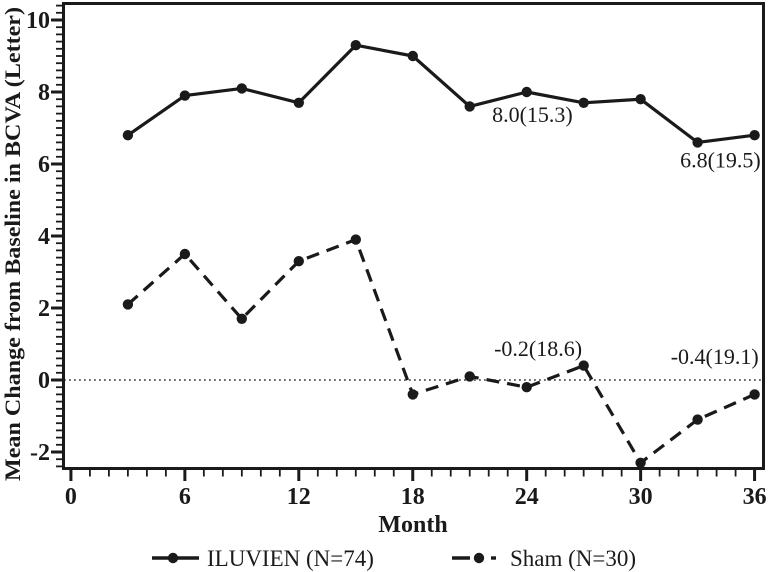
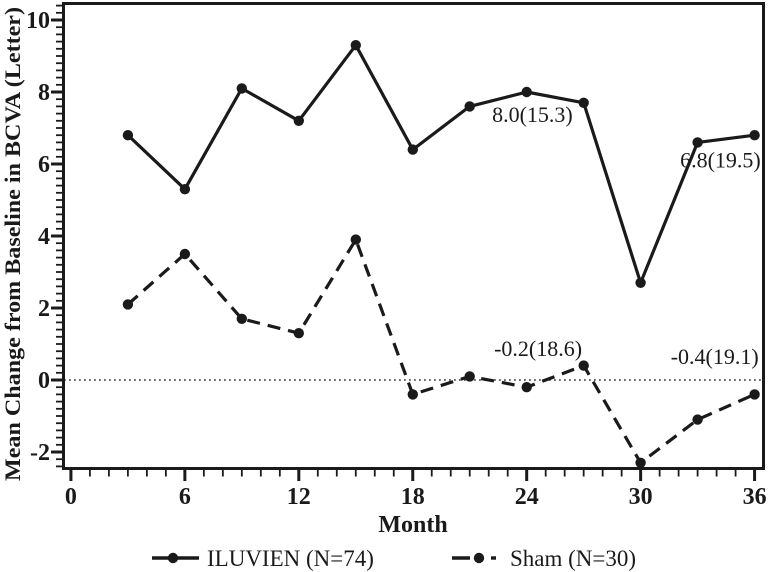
ILUVIEN (N=74)/6: 7.9 -> 5.3
ILUVIEN (N=74)/12: 7.7 -> 7.2
Sham (N=30)/12: 3.3 -> 1.3
ILUVIEN (N=74)/18: 9.0 -> 6.4
ILUVIEN (N=74)/30: 7.8 -> 2.7
